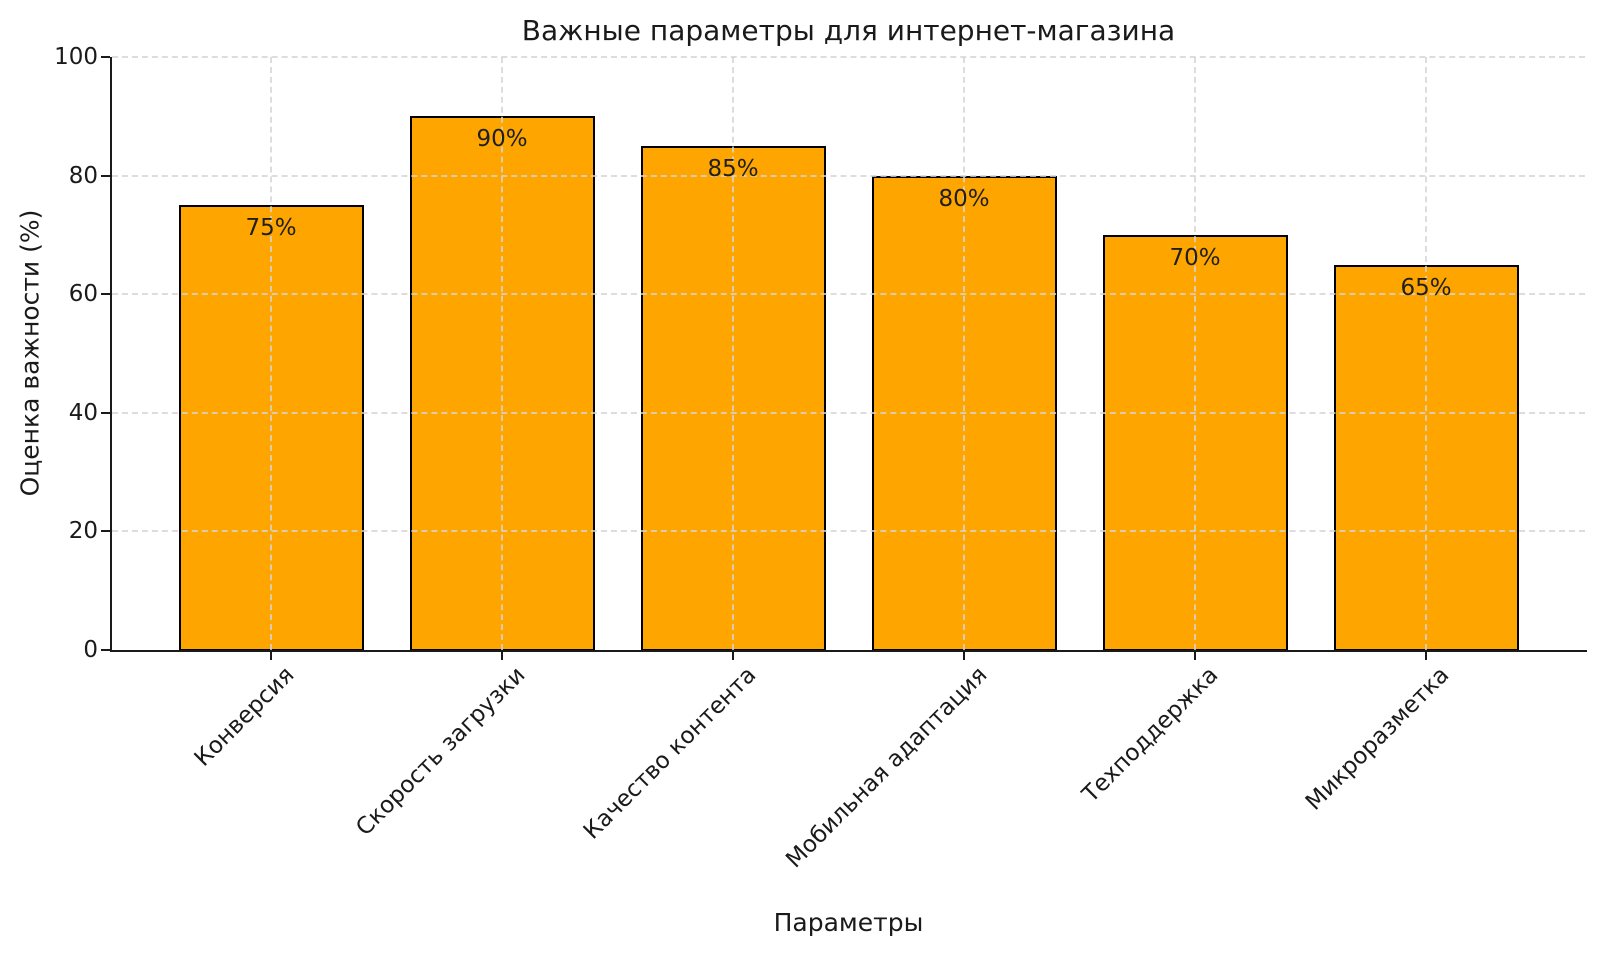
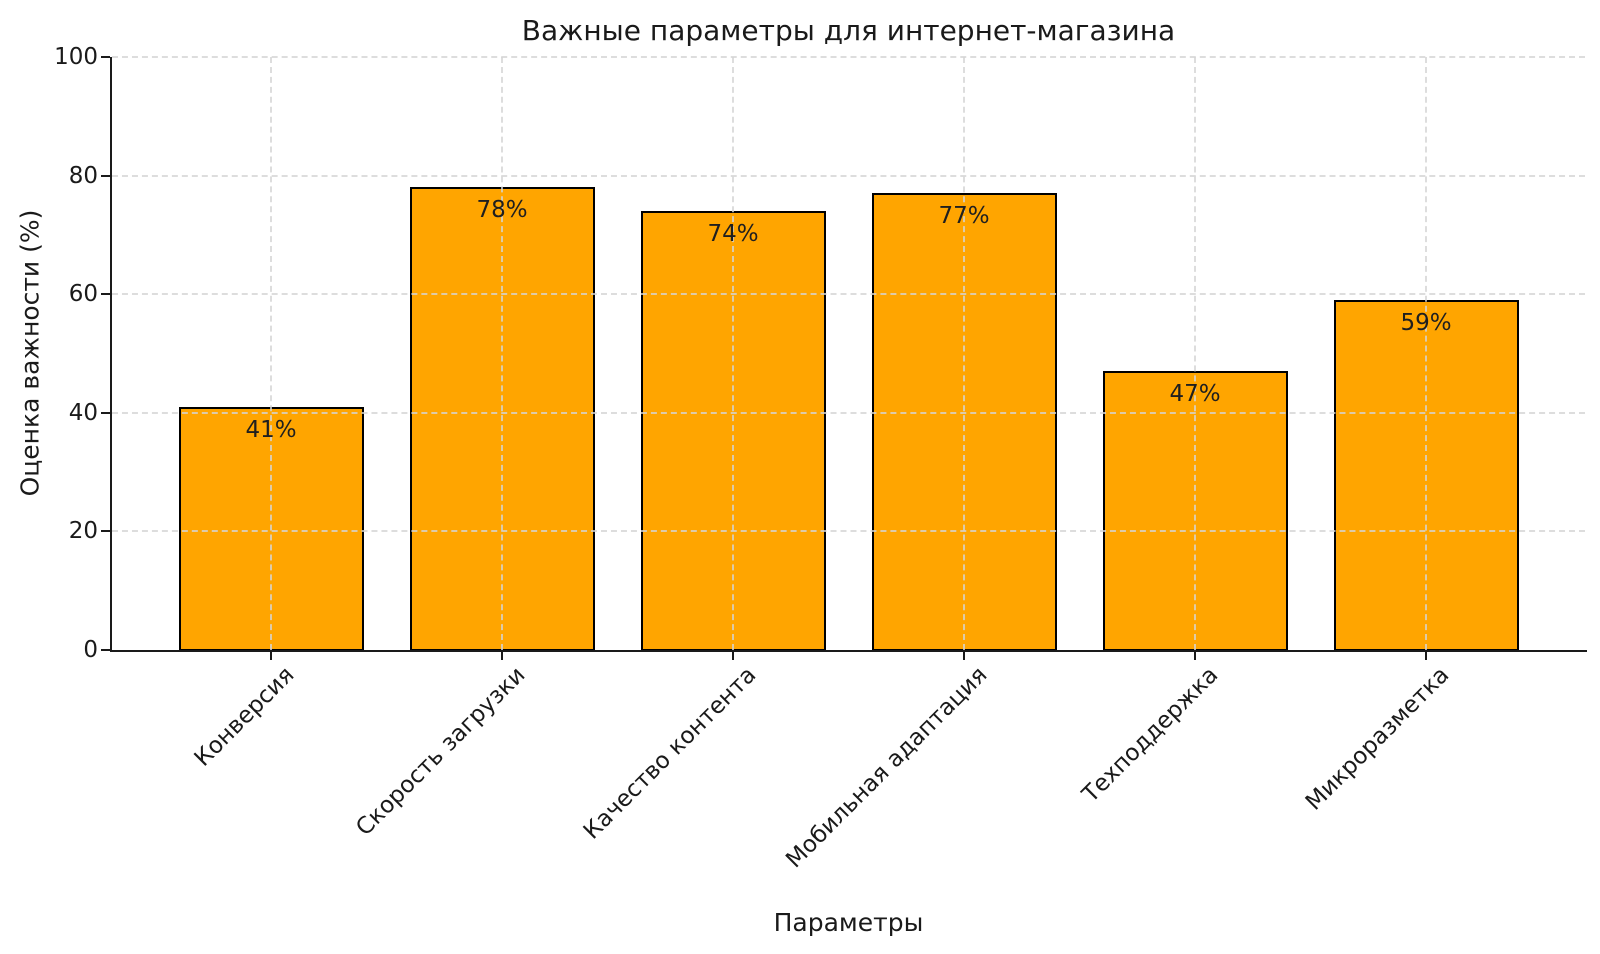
Конверсия: 75% -> 41%
Скорость загрузки: 90% -> 78%
Качество контента: 85% -> 74%
Мобильная адаптация: 80% -> 77%
Техподдержка: 70% -> 47%
Микроразметка: 65% -> 59%
